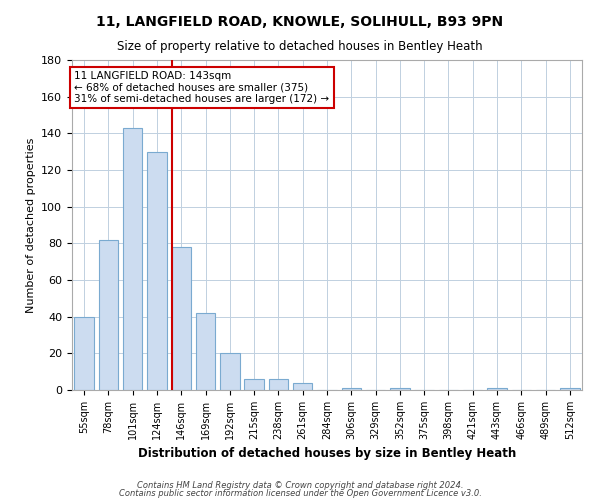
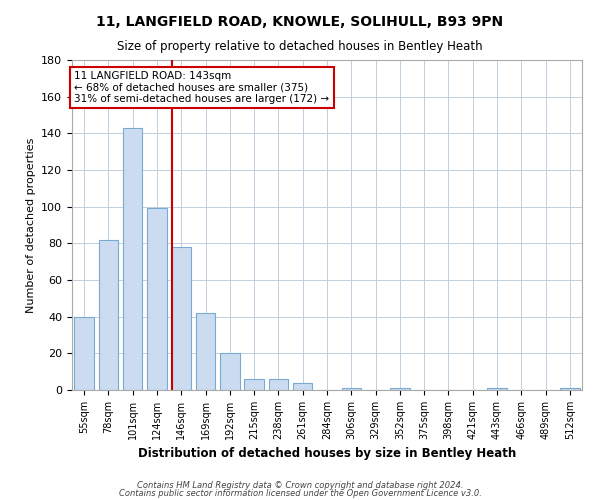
124sqm: 130 -> 99
